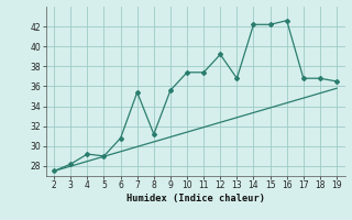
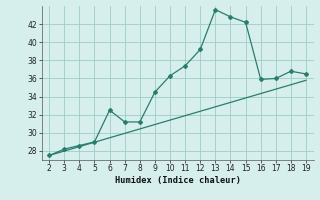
4: 29.2 -> 28.6
6: 30.8 -> 32.5
7: 35.4 -> 31.2
9: 35.6 -> 34.5
10: 37.4 -> 36.3
13: 36.8 -> 43.6
14: 42.2 -> 42.8
16: 42.6 -> 35.9
17: 36.8 -> 36.0
